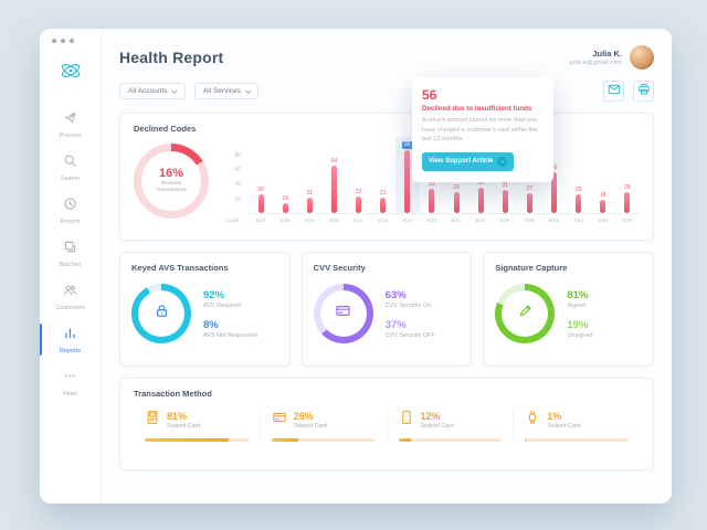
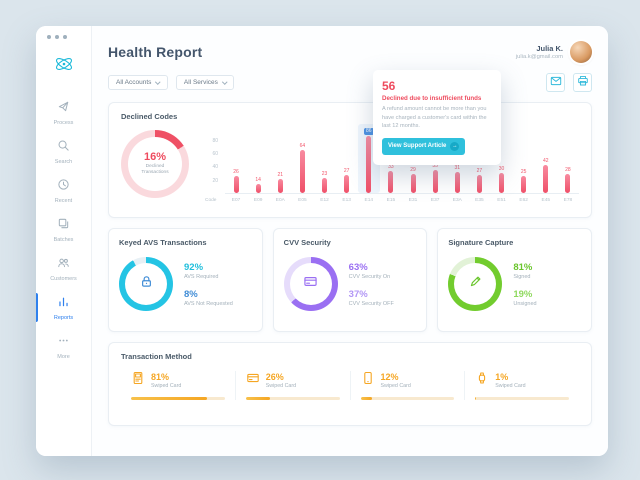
Declined Codes/E13: 21 -> 27
Declined Codes/E51: 56 -> 30
Declined Codes/E45: 18 -> 42
